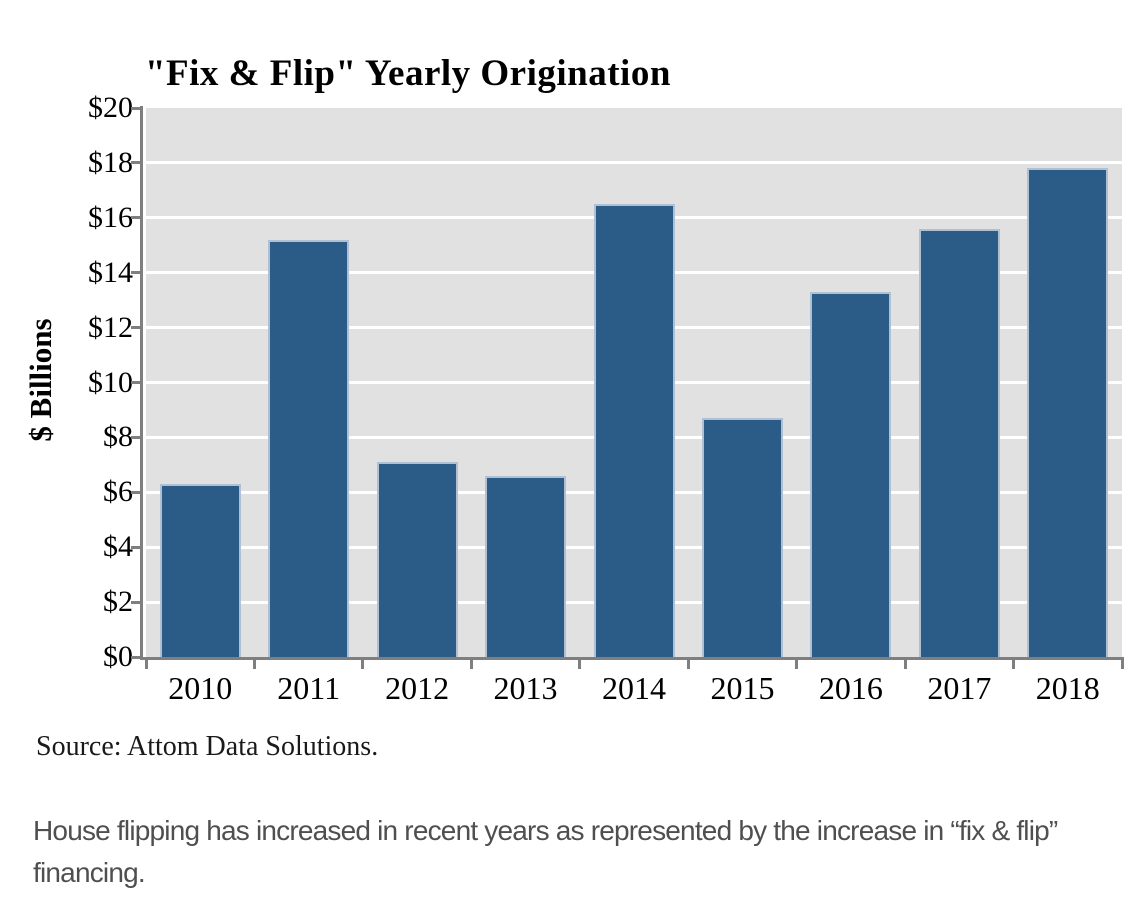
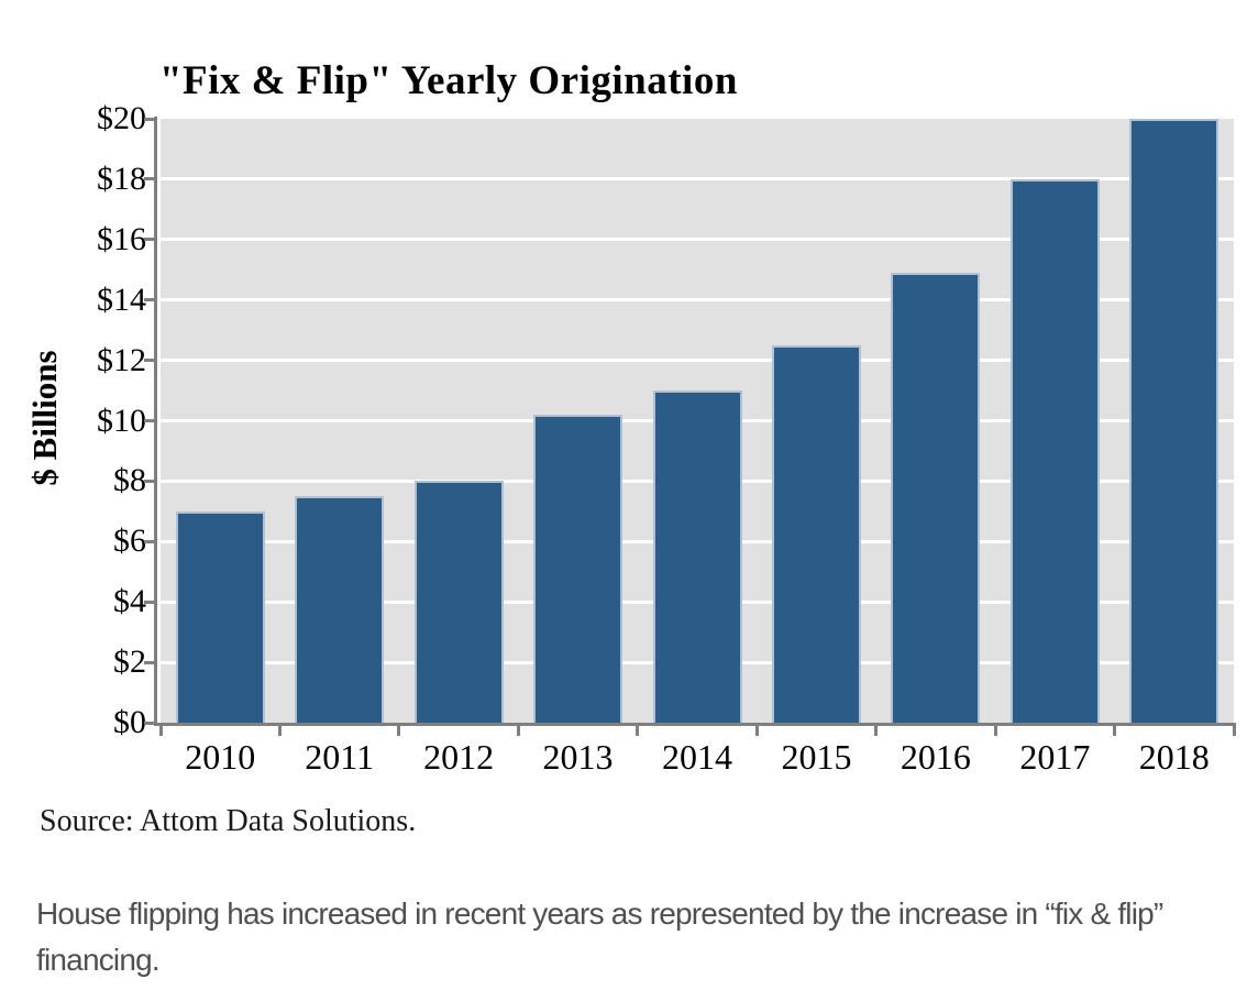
2010: $6.3 -> $7.0
2011: $15.2 -> $7.5
2012: $7.1 -> $8.0
2013: $6.6 -> $10.2
2014: $16.5 -> $11.0
2015: $8.7 -> $12.5
2016: $13.3 -> $14.9
2017: $15.6 -> $18.0
2018: $17.8 -> $20.0
